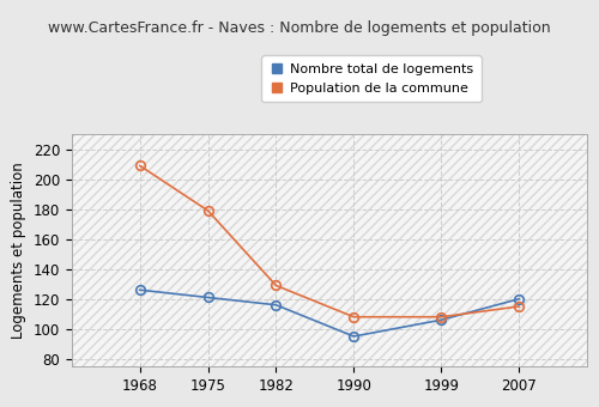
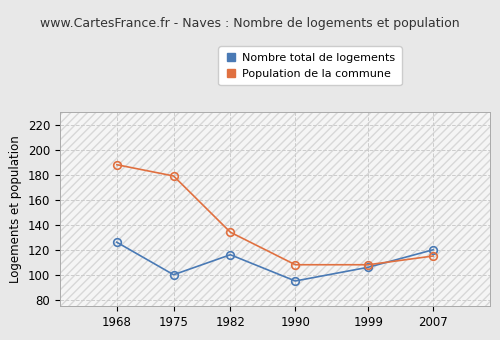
Population de la commune/1968: 209 -> 188
Nombre total de logements/1975: 121 -> 100
Population de la commune/1982: 129 -> 134
